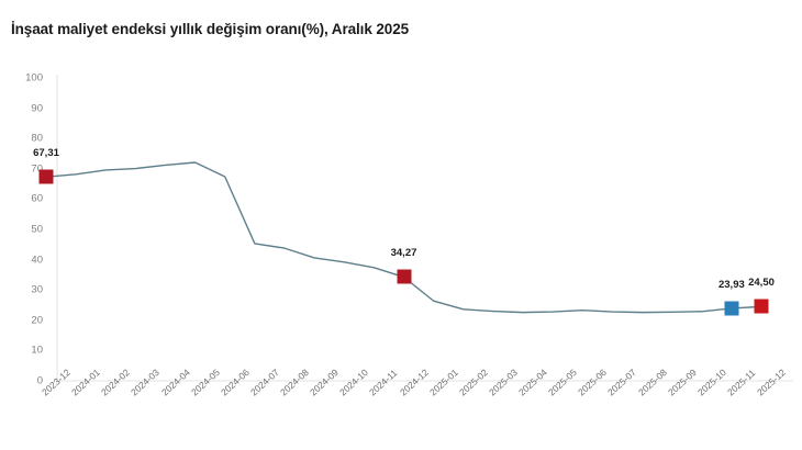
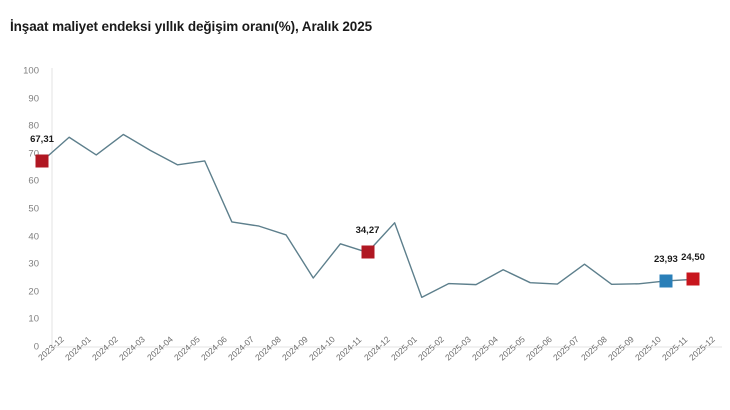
2024-01: 68 -> 76
2024-03: 70 -> 77
2024-05: 72 -> 66
2024-10: 39 -> 25
2025-01: 26 -> 45
2025-02: 24 -> 18
2025-05: 23 -> 28
2025-08: 23 -> 30
